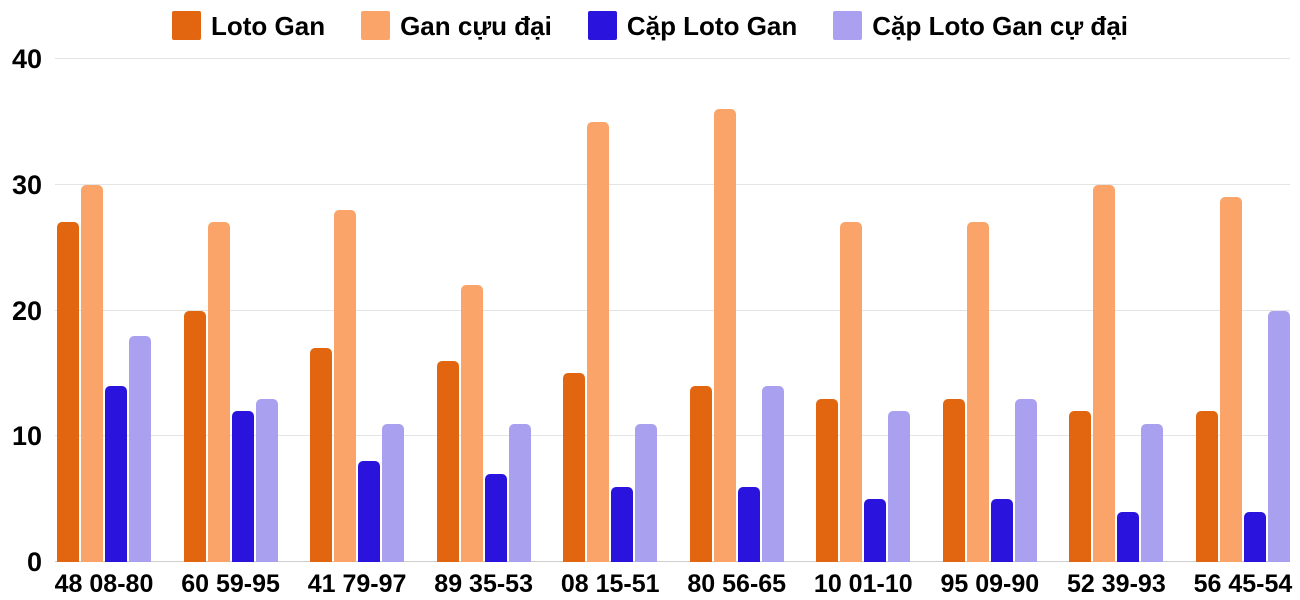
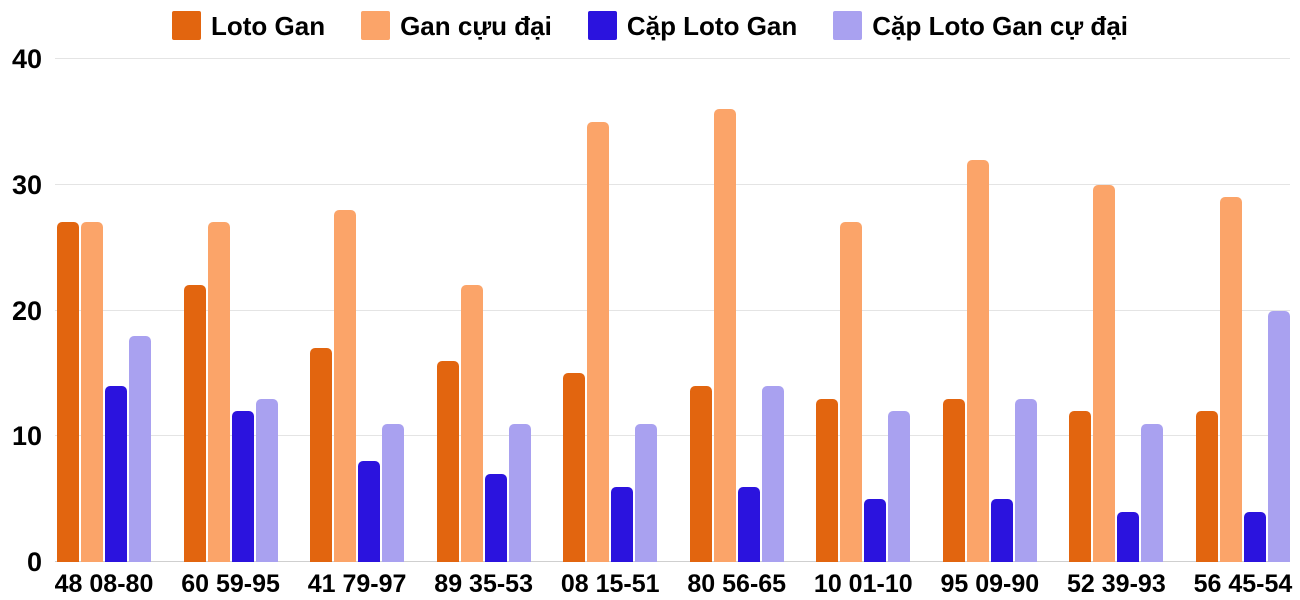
Gan cựu đại/48 08-80: 30 -> 27
Loto Gan/60 59-95: 20 -> 22
Gan cựu đại/95 09-90: 27 -> 32
